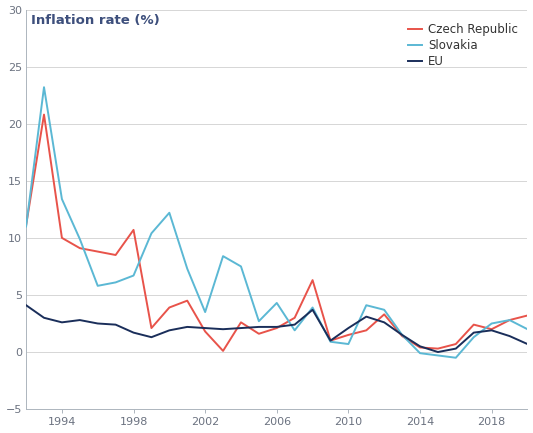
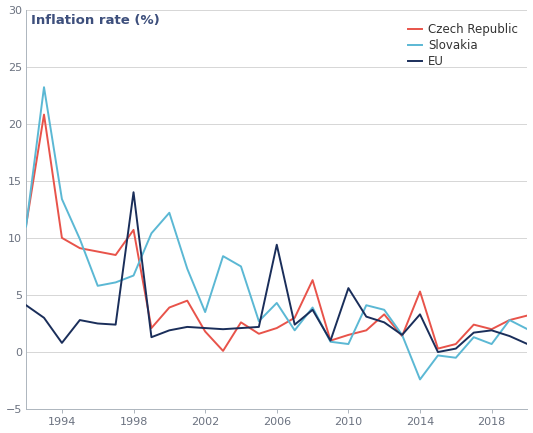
EU/1994: 2.6 -> 0.8
EU/1998: 1.7 -> 14.0
EU/2006: 2.2 -> 9.4
EU/2010: 2.1 -> 5.6
Czech Republic/2014: 0.4 -> 5.3
Slovakia/2014: -0.1 -> -2.4
EU/2014: 0.5 -> 3.3
Slovakia/2018: 2.5 -> 0.7
